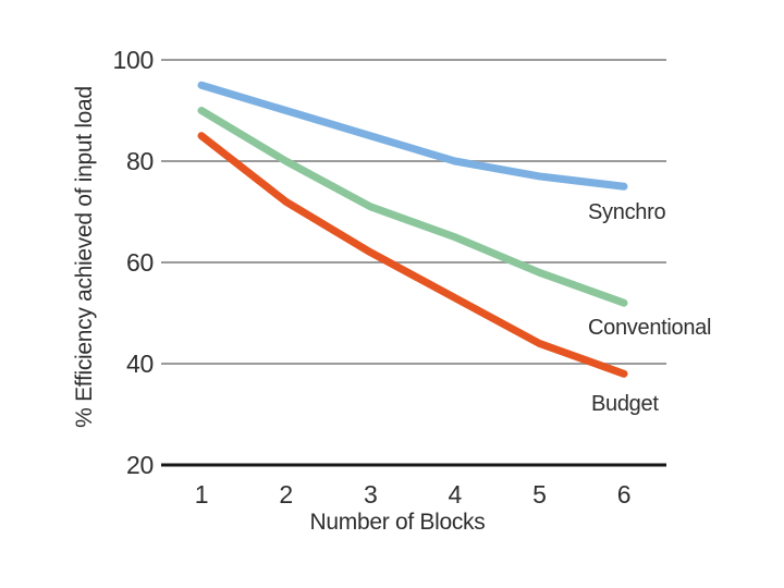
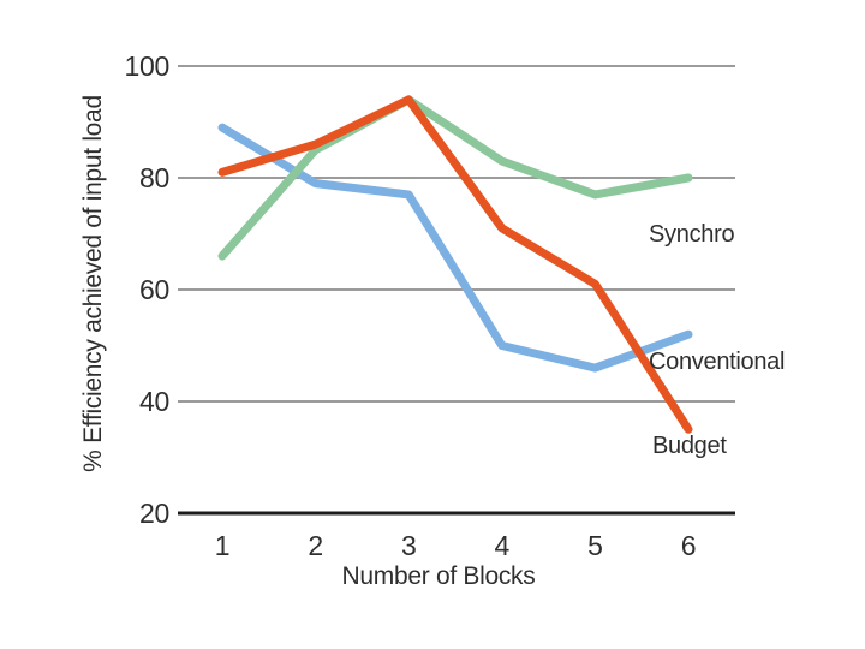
Synchro/1: 95 -> 89
Conventional/1: 90 -> 66
Budget/1: 85 -> 81
Synchro/2: 90 -> 79
Conventional/2: 80 -> 85
Budget/2: 72 -> 86
Synchro/3: 85 -> 77
Conventional/3: 71 -> 94
Budget/3: 62 -> 94
Synchro/4: 80 -> 50
Conventional/4: 65 -> 83
Budget/4: 53 -> 71
Synchro/5: 77 -> 46
Conventional/5: 58 -> 77
Budget/5: 44 -> 61
Synchro/6: 75 -> 52
Conventional/6: 52 -> 80
Budget/6: 38 -> 35
